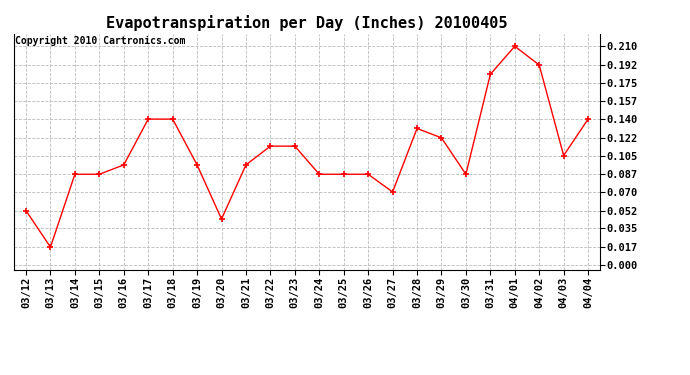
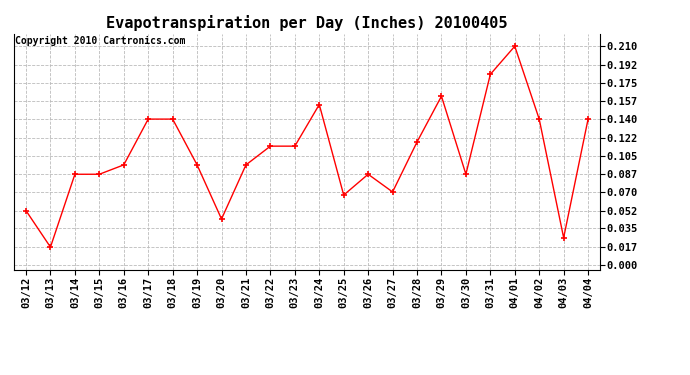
03/24: 0.087 -> 0.154
03/25: 0.087 -> 0.067
03/28: 0.131 -> 0.118
03/29: 0.122 -> 0.162
04/02: 0.192 -> 0.140
04/03: 0.105 -> 0.026
